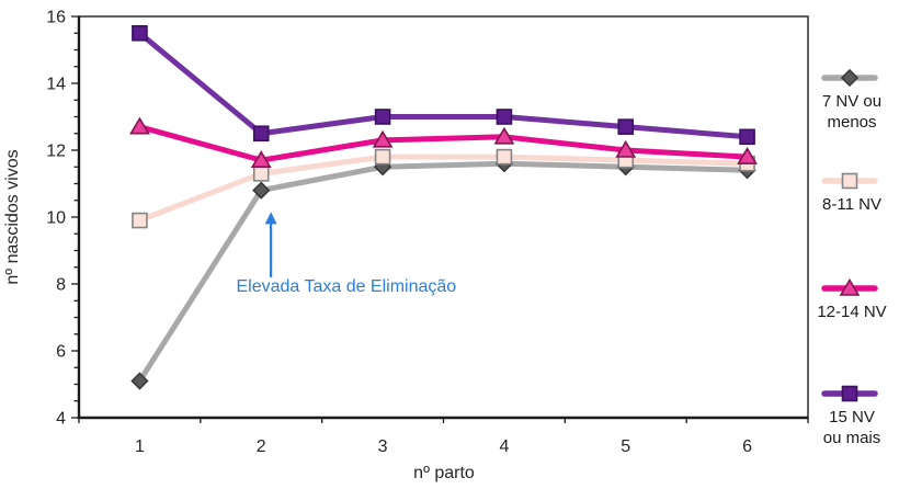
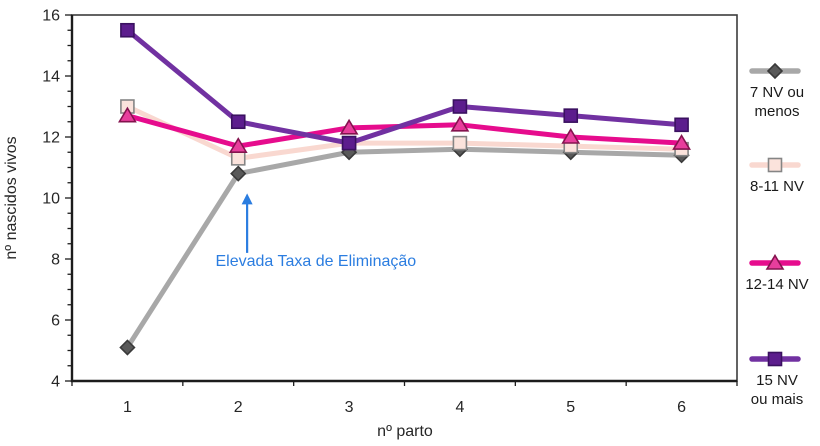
8-11 NV/1: 9.9 -> 13.0
15 NV ou mais/3: 13.0 -> 11.8
